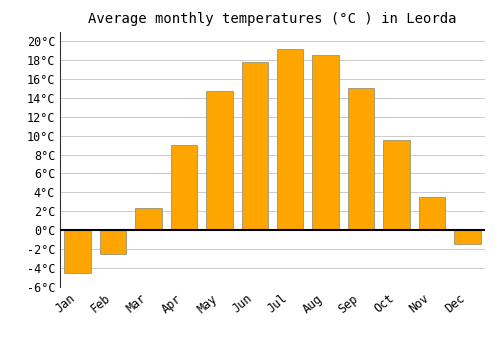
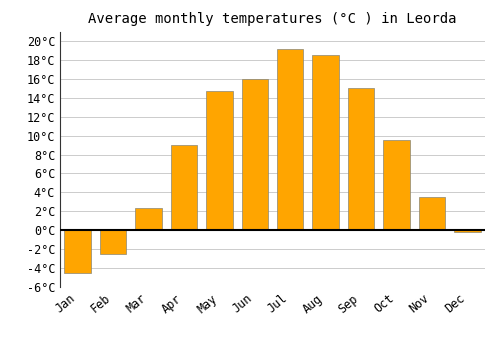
Jun: 17.8°C -> 16.0°C
Dec: -1.5°C -> -0.2°C
